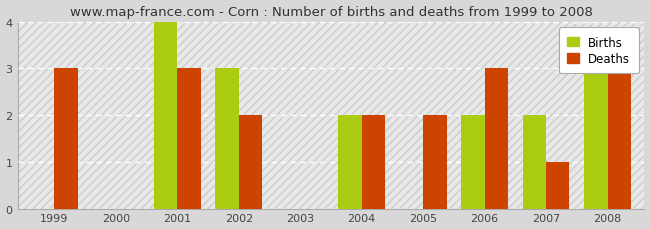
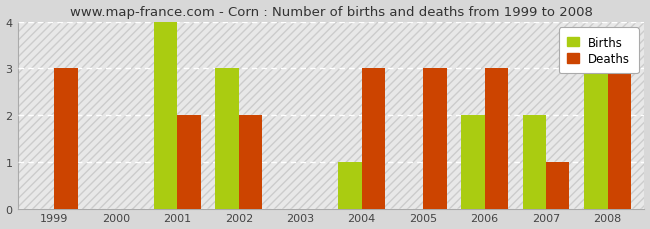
Deaths/2001: 3 -> 2
Births/2004: 2 -> 1
Deaths/2004: 2 -> 3
Deaths/2005: 2 -> 3
